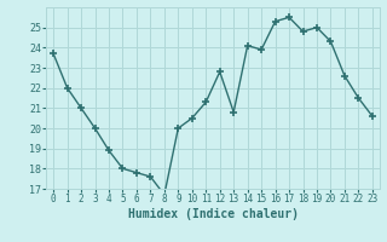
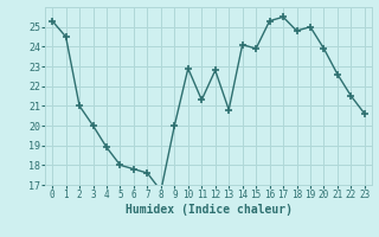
0: 23.7 -> 25.3
1: 22.0 -> 24.5
10: 20.5 -> 22.9
20: 24.3 -> 23.9
